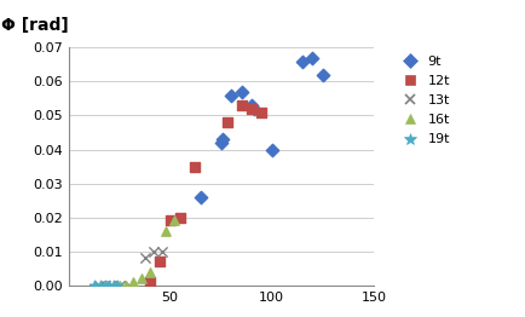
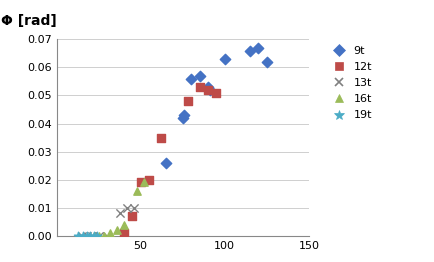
9t/100: 0.040 -> 0.063
